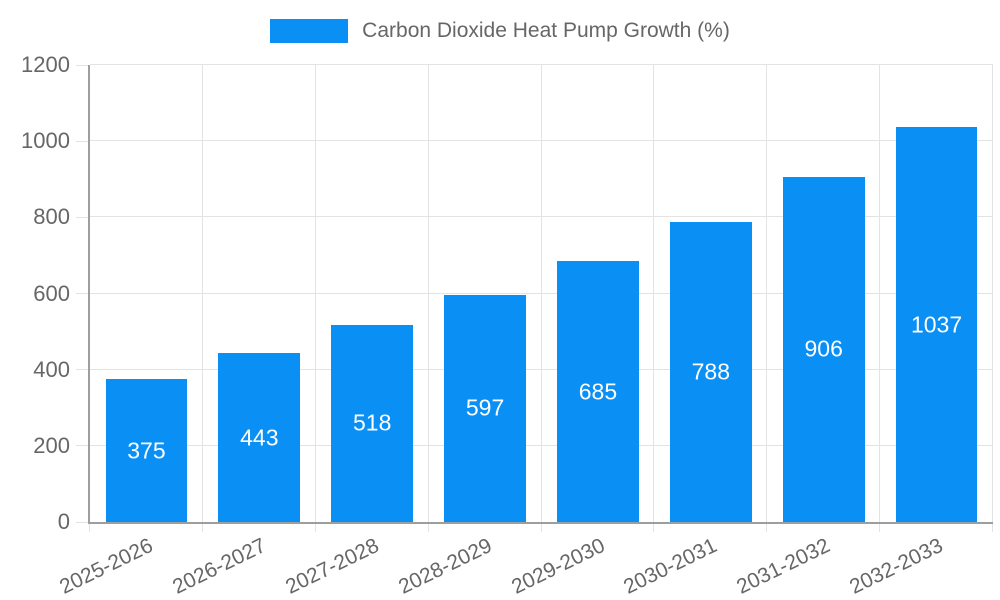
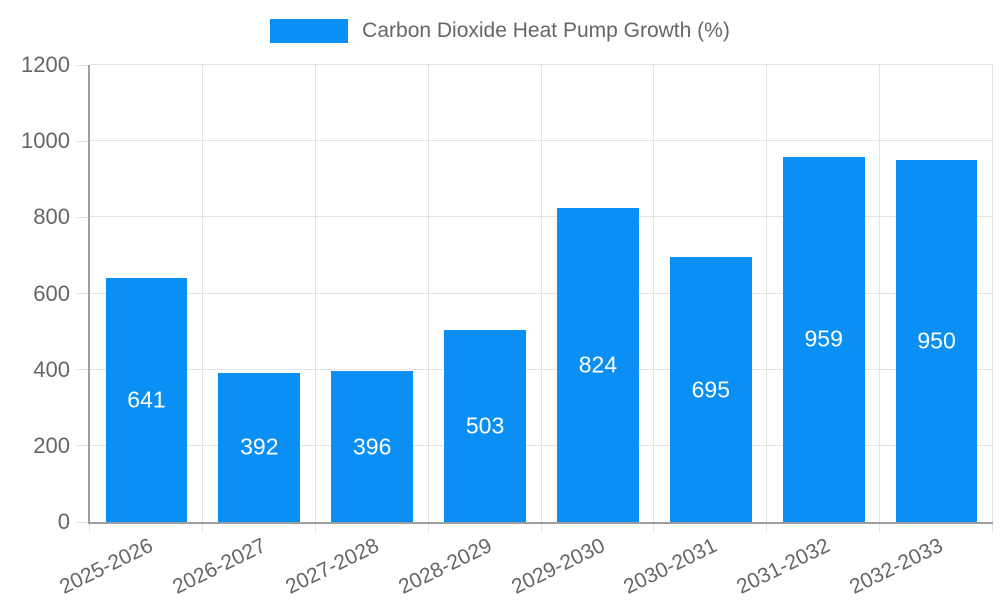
2025-2026: 375 -> 641
2026-2027: 443 -> 392
2027-2028: 518 -> 396
2028-2029: 597 -> 503
2029-2030: 685 -> 824
2030-2031: 788 -> 695
2031-2032: 906 -> 959
2032-2033: 1037 -> 950
